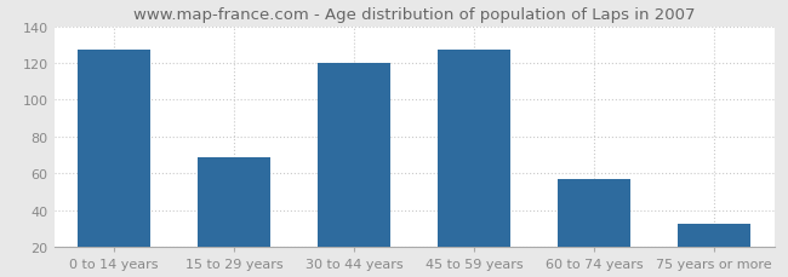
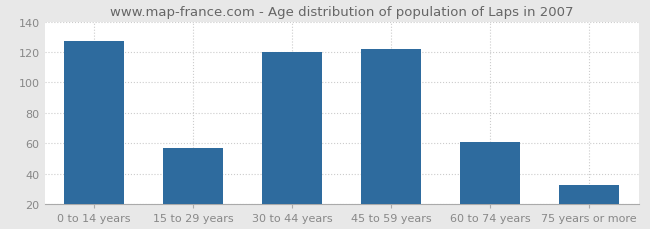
15 to 29 years: 69 -> 57
45 to 59 years: 127 -> 122
60 to 74 years: 57 -> 61
